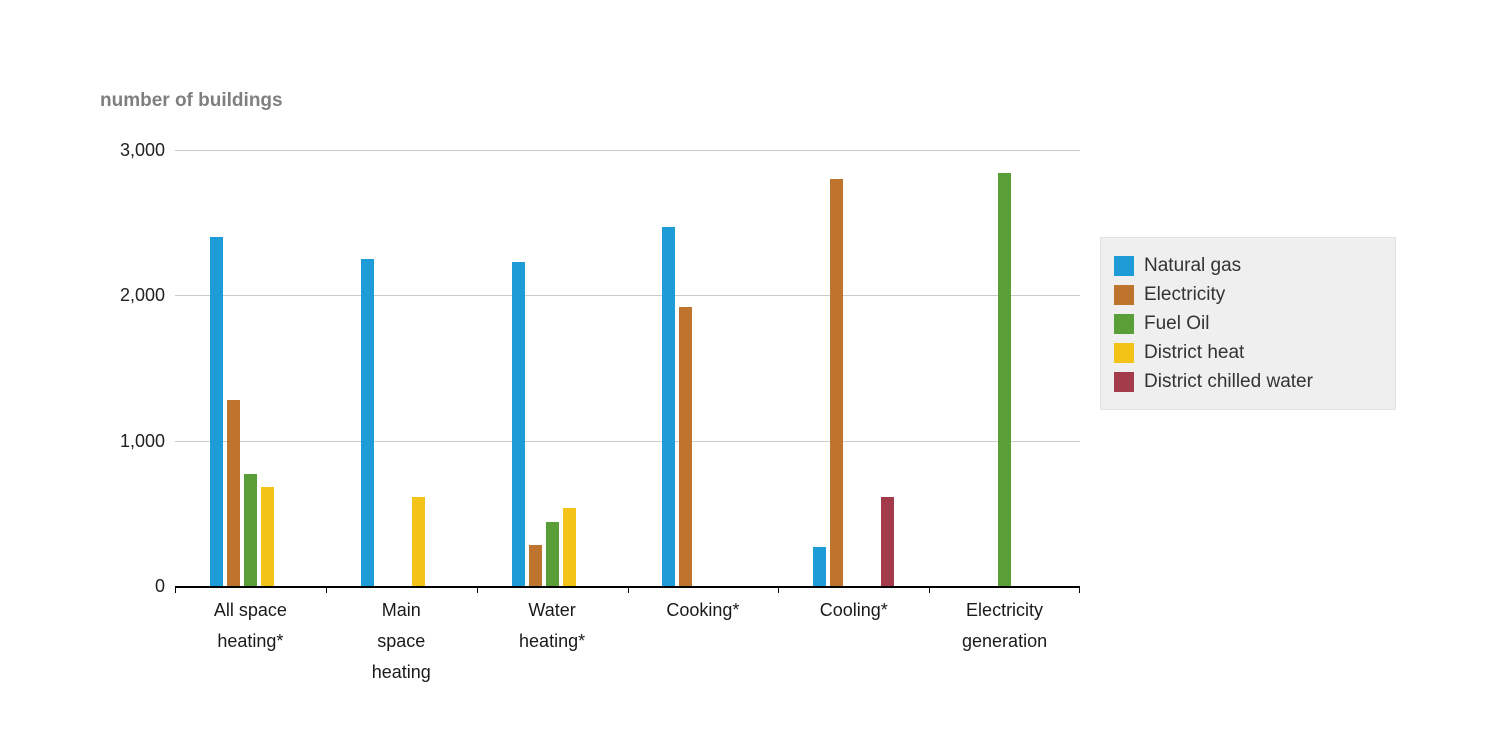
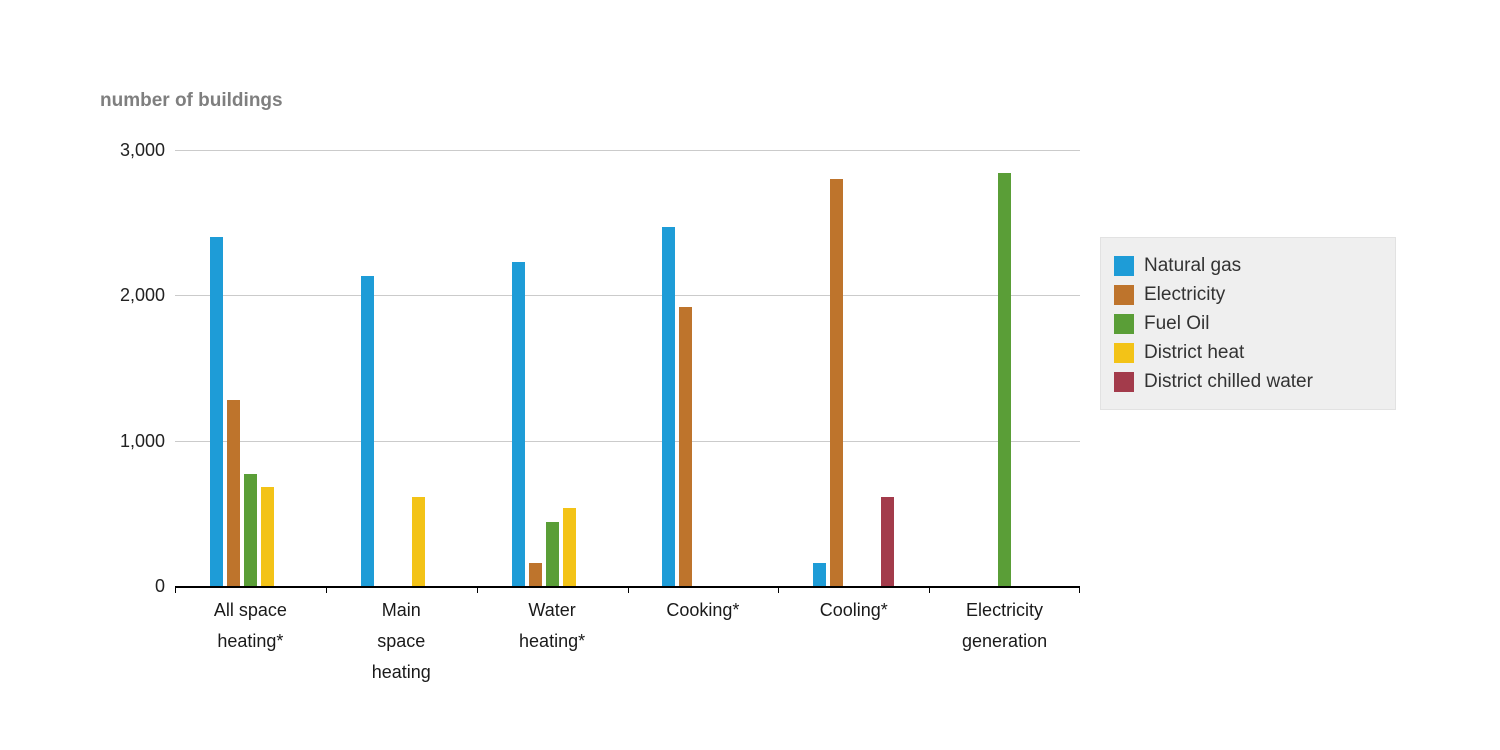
Natural gas/Main space heating: 2250 -> 2130
Electricity/Water heating*: 280 -> 160
Natural gas/Cooling*: 270 -> 160
